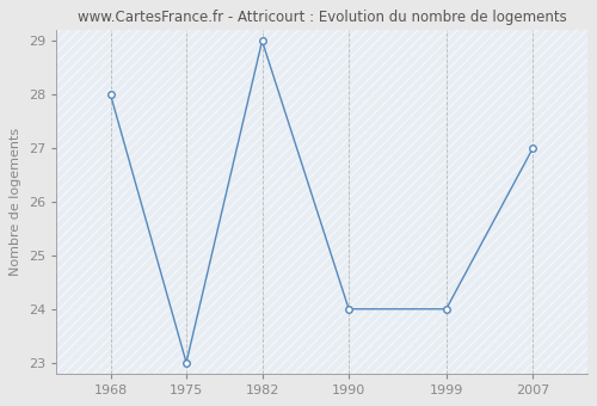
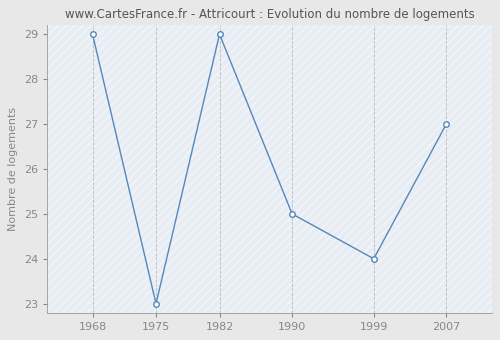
1968: 28 -> 29
1990: 24 -> 25
